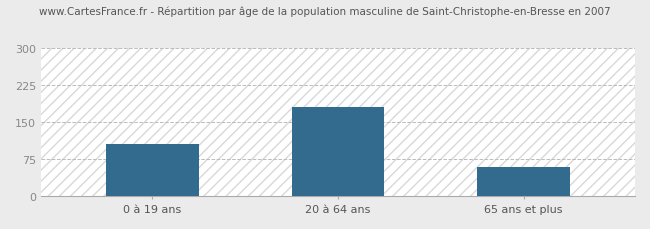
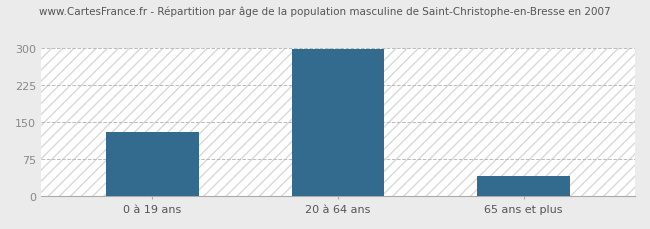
0 à 19 ans: 105 -> 130
20 à 64 ans: 180 -> 297
65 ans et plus: 60 -> 42
